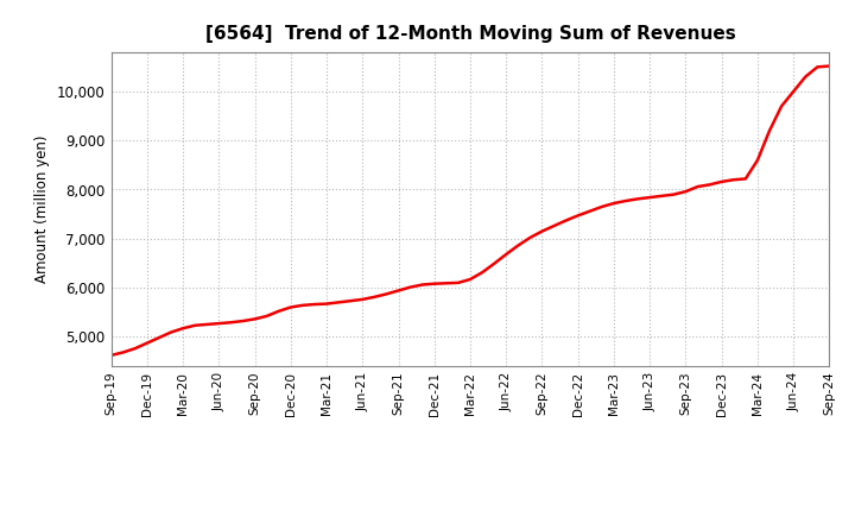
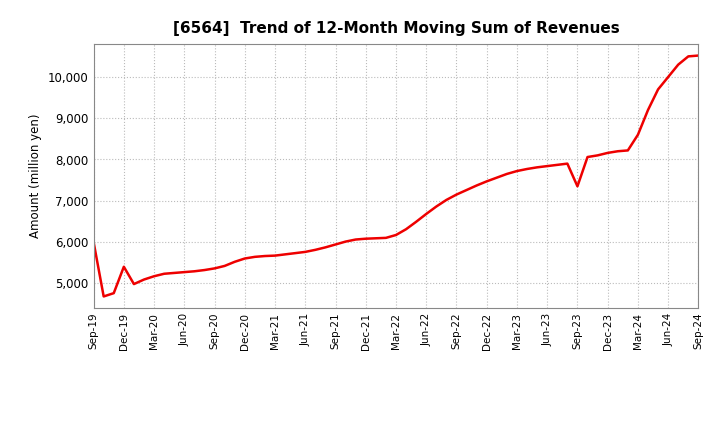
Sep-19: 4,620 -> 6,000
Dec-19: 4,870 -> 5,400
Sep-23: 7,960 -> 7,350
